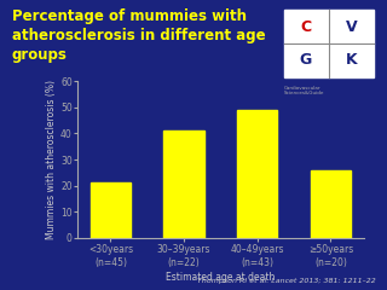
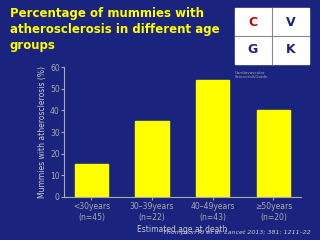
<30years (n=45): 21 -> 15
30–39years (n=22): 41 -> 35
40–49years (n=43): 49 -> 54
≥50years (n=20): 26 -> 40
